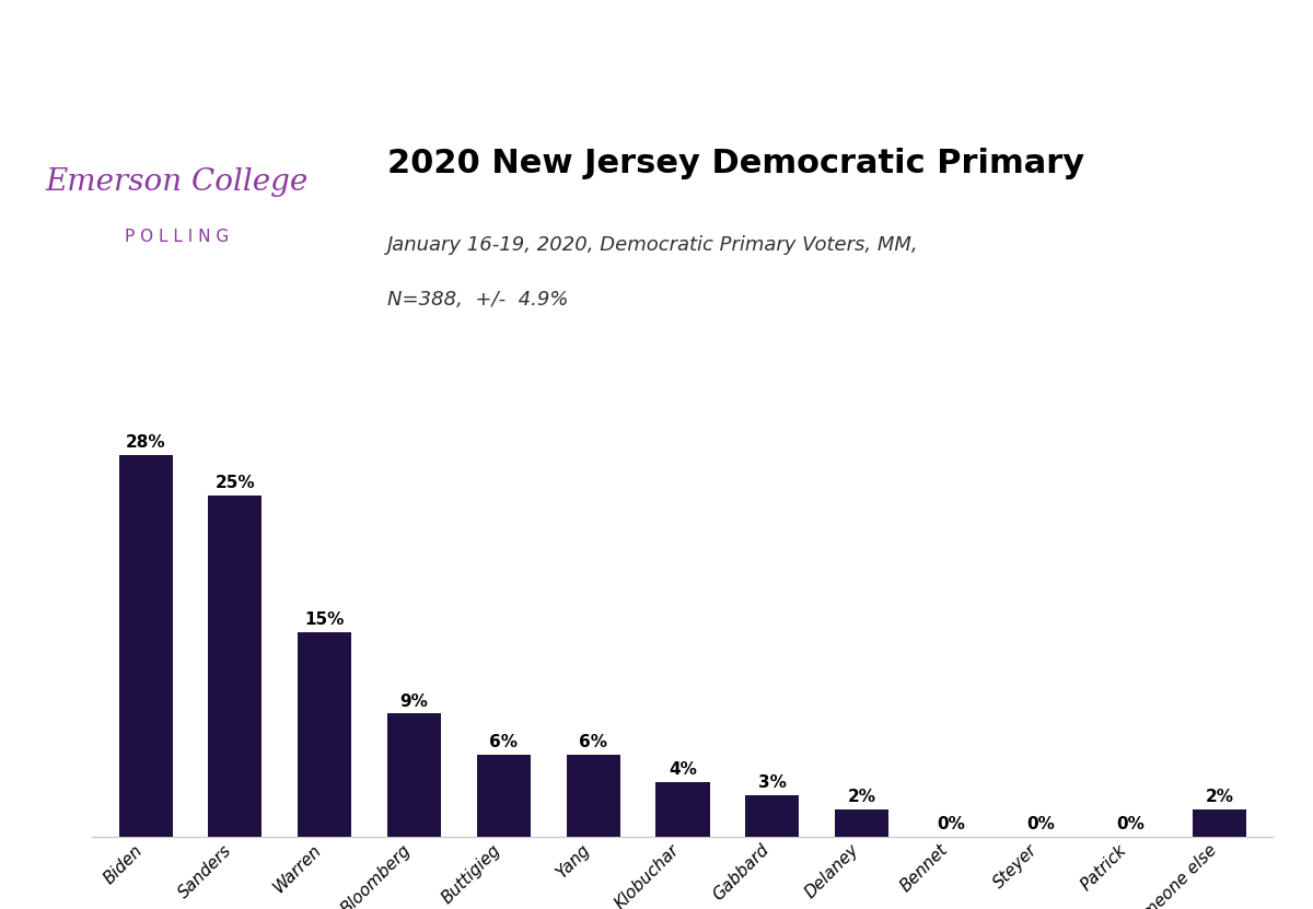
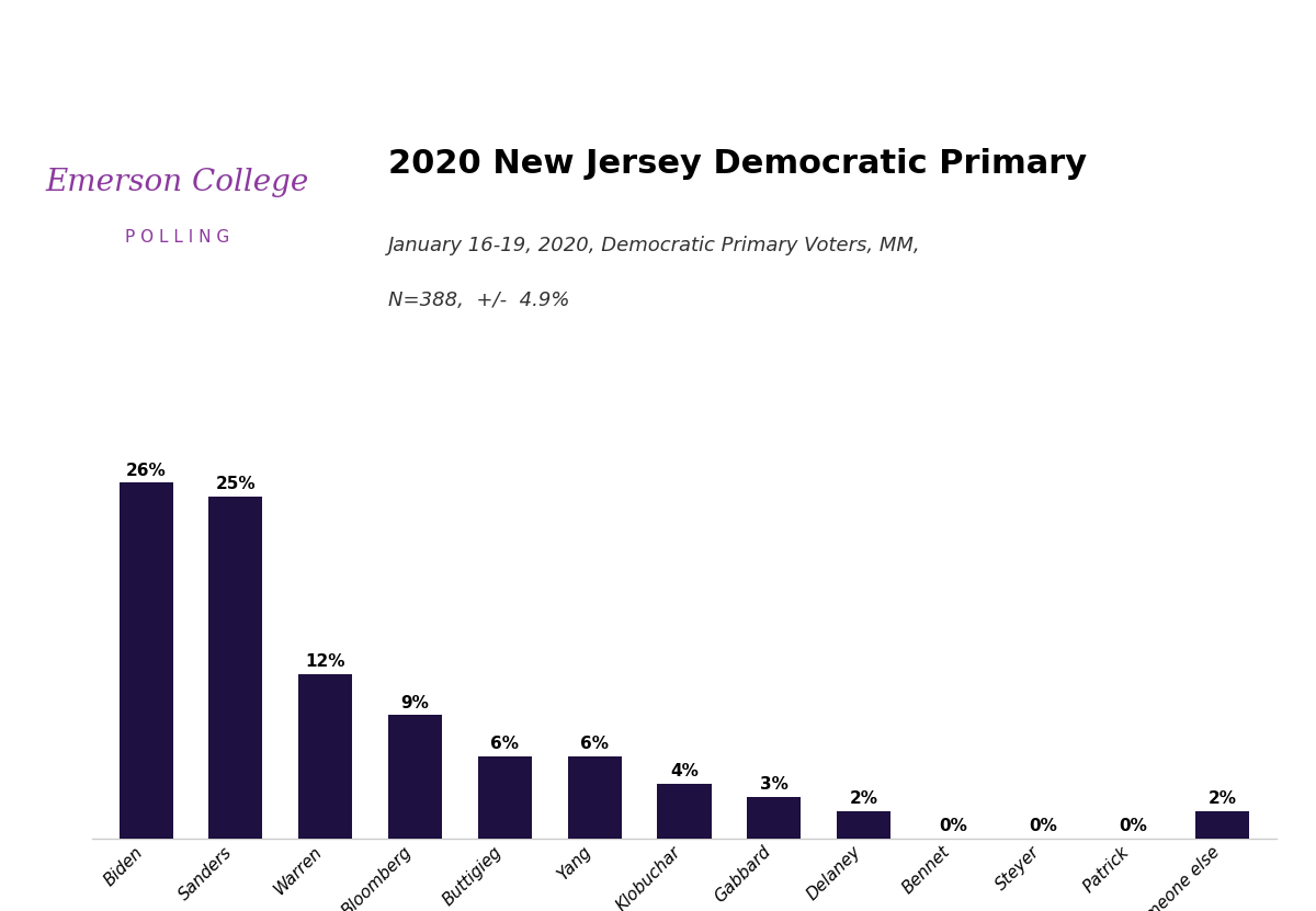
Biden: 28% -> 26%
Warren: 15% -> 12%
